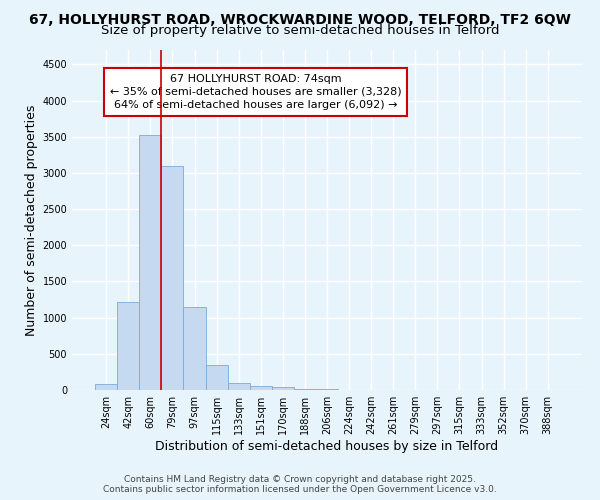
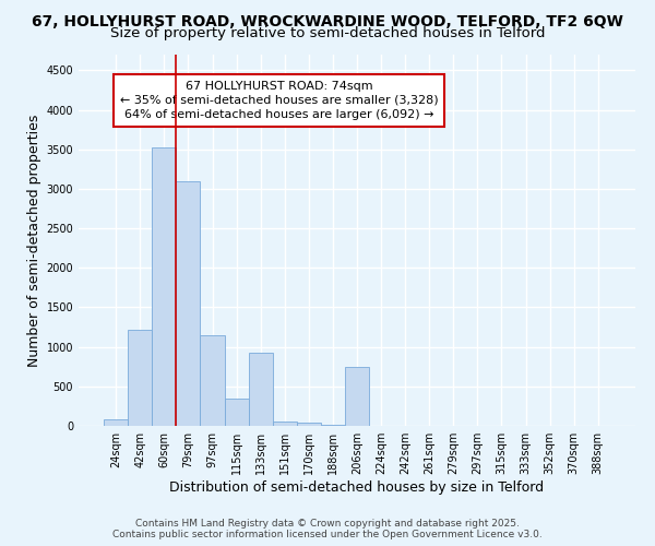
133sqm: 100 -> 920
206sqm: 10 -> 740
